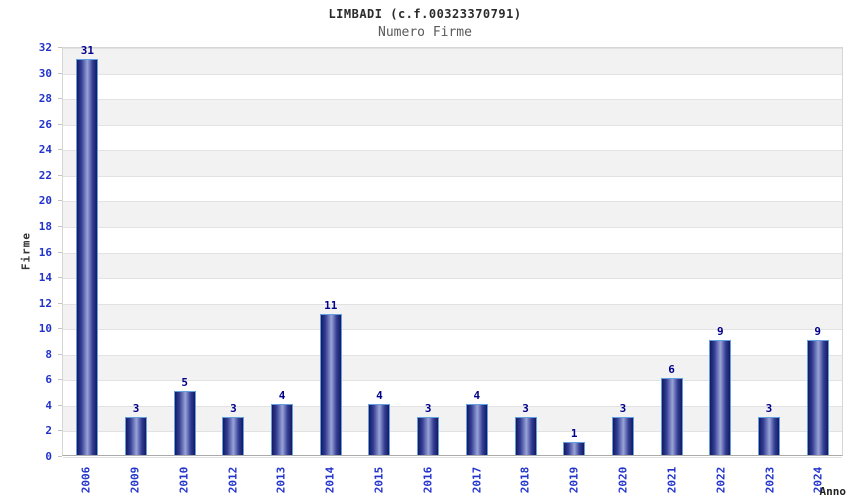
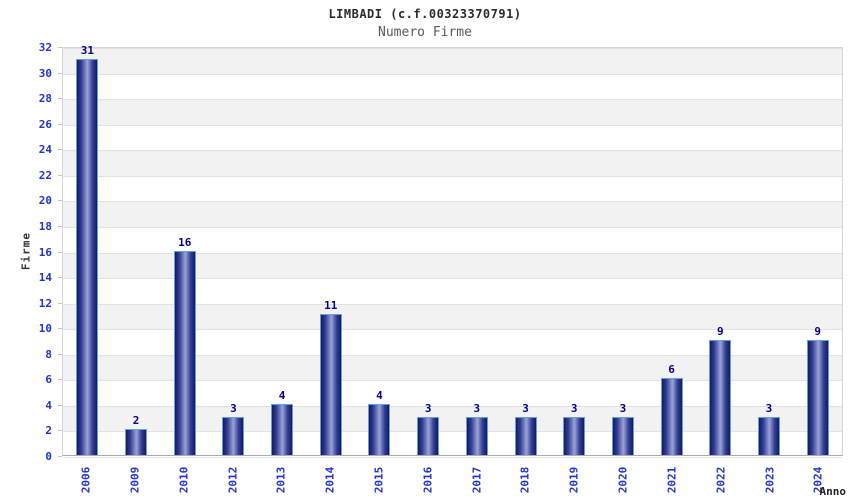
2009: 3 -> 2
2010: 5 -> 16
2017: 4 -> 3
2019: 1 -> 3
